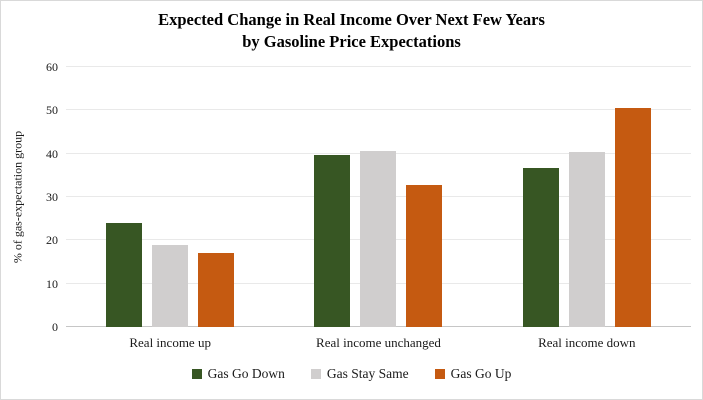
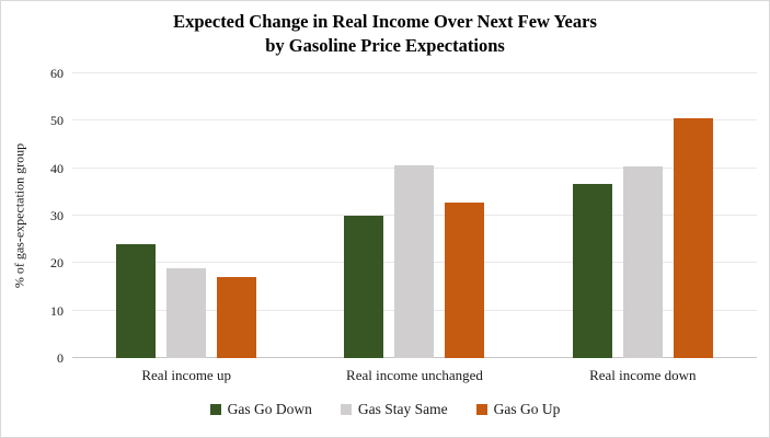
Gas Go Down/Real income unchanged: 40 -> 30
